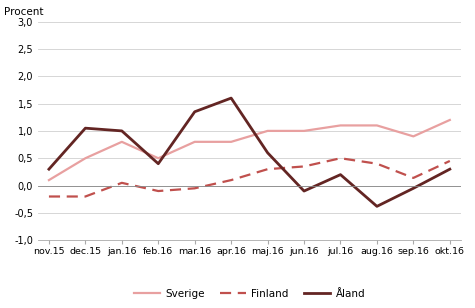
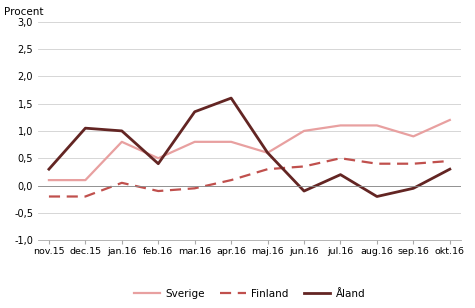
Sverige/dec.15: 0,5 -> 0,1
Sverige/maj.16: 1,0 -> 0,6
Åland/aug.16: -0,38 -> -0,20
Finland/sep.16: 0,14 -> 0,40
